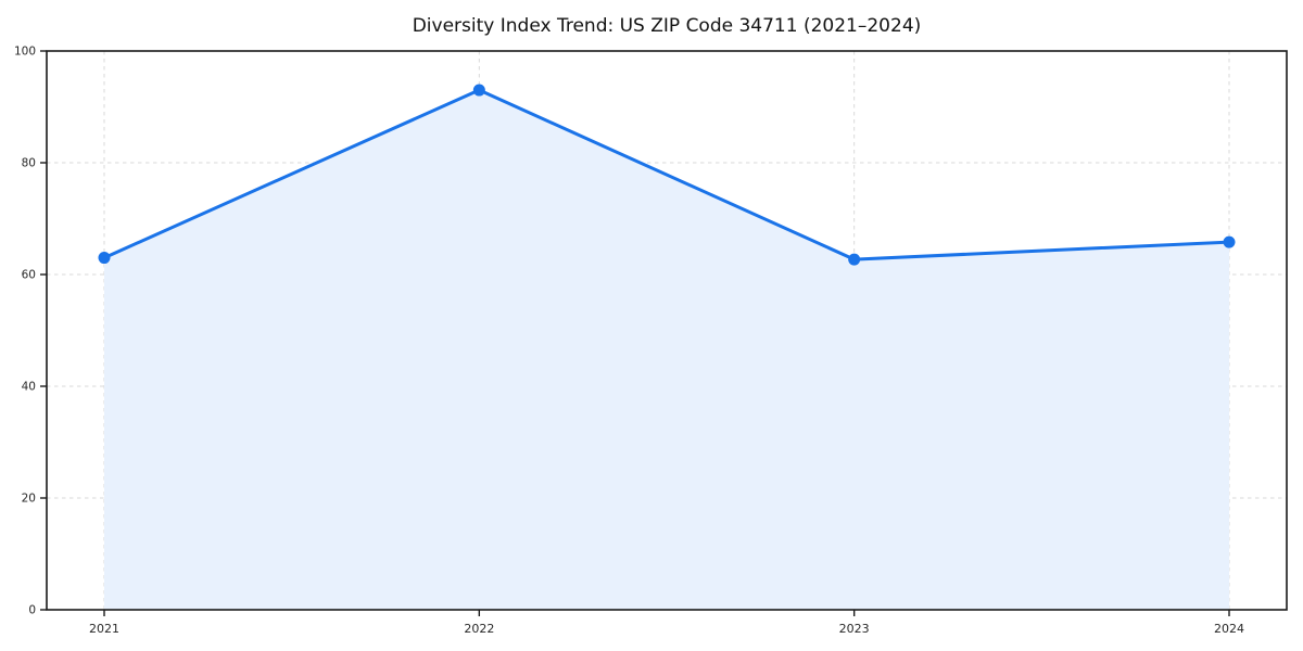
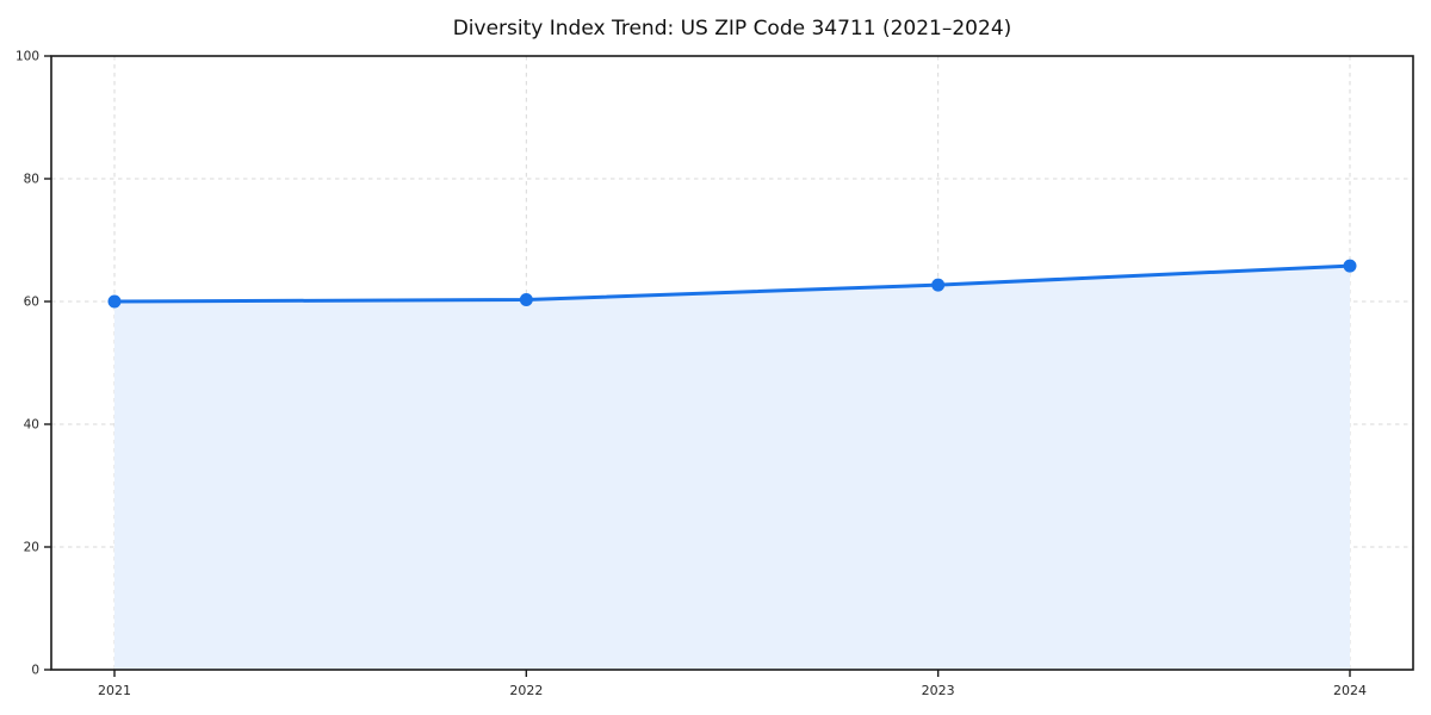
2021: 63 -> 60
2022: 93 -> 60
